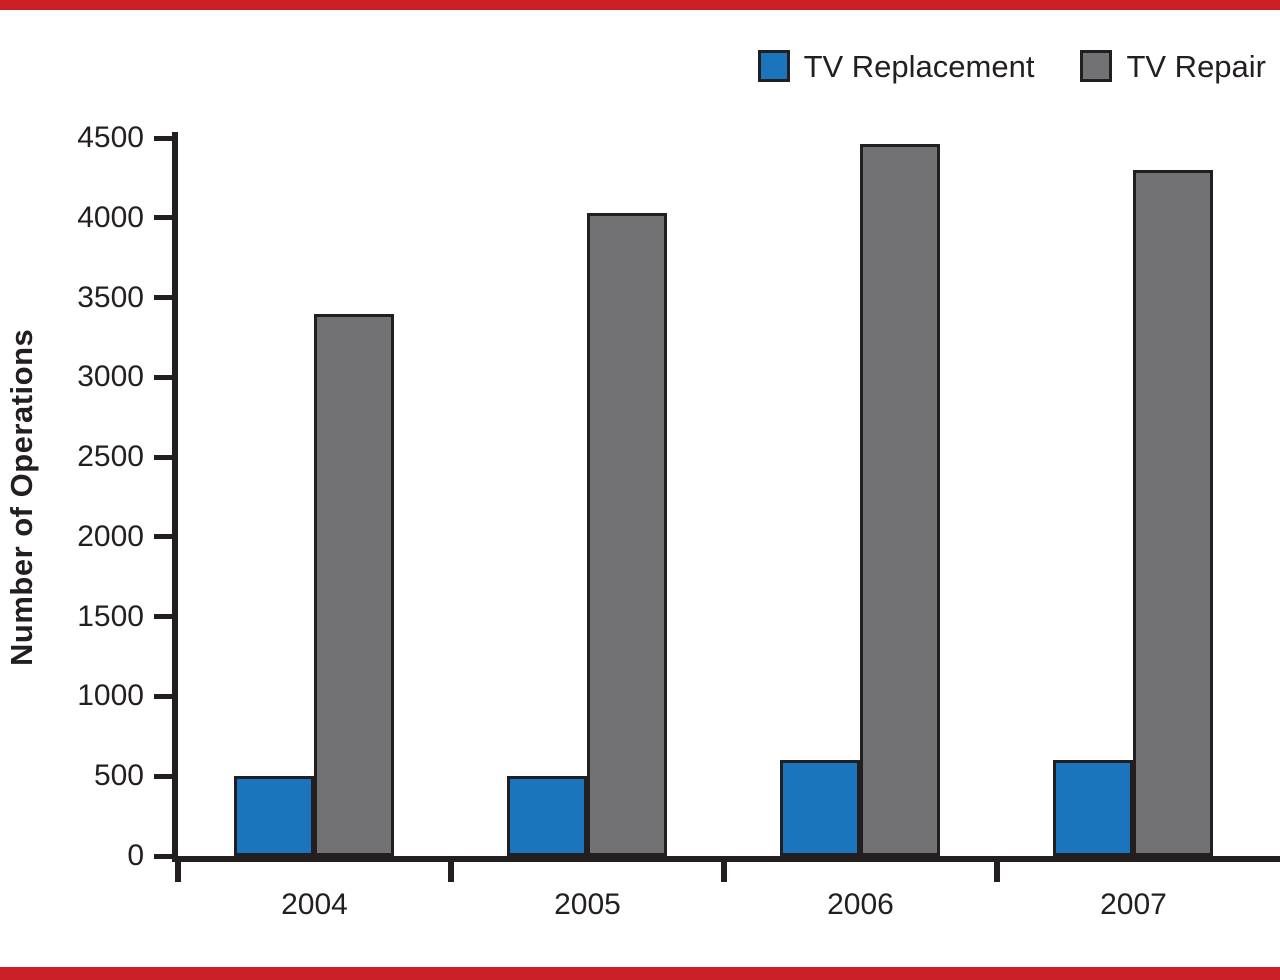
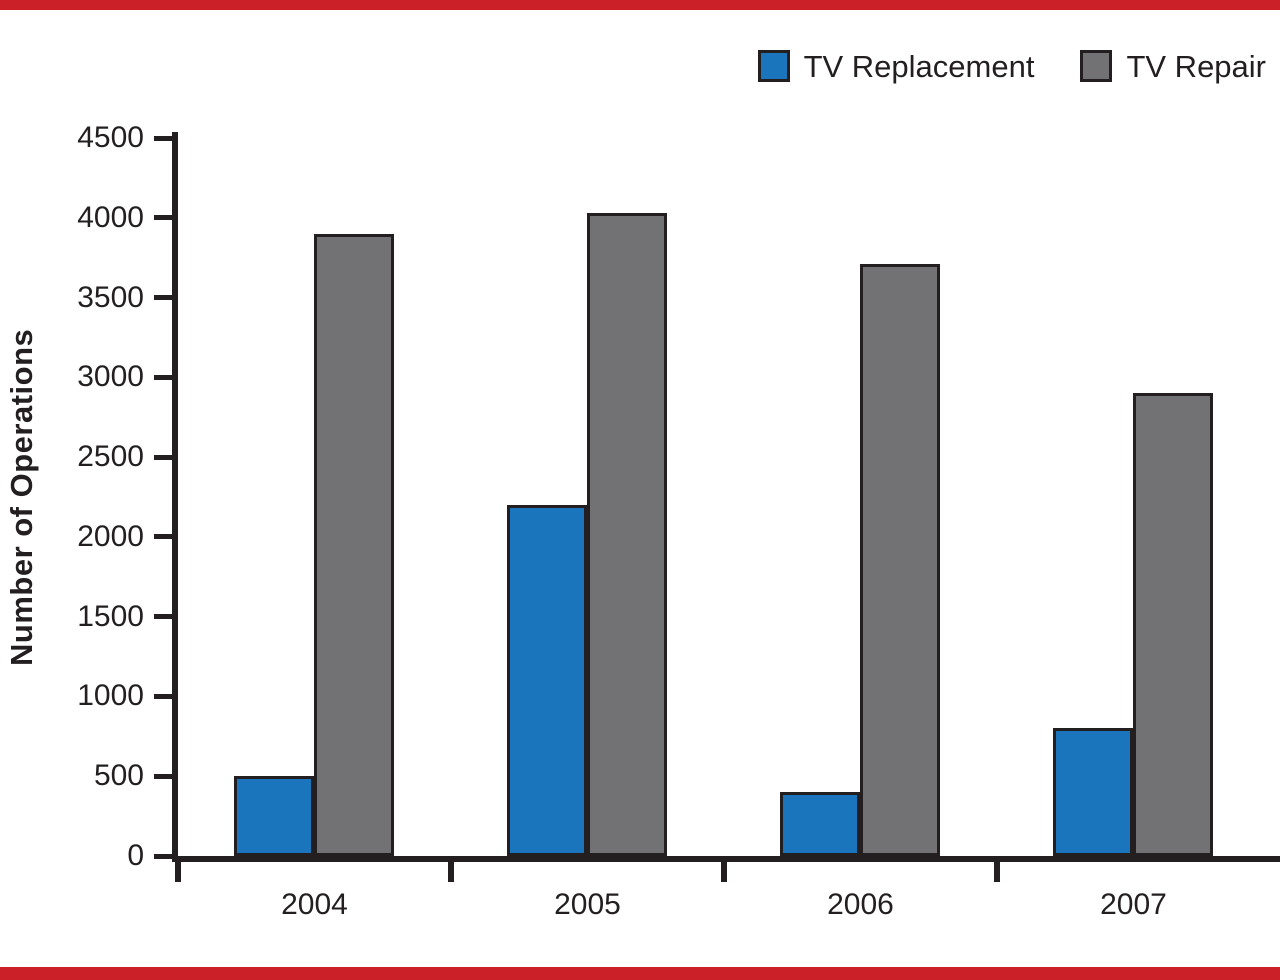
TV Repair/2004: 3400 -> 3900
TV Replacement/2005: 500 -> 2200
TV Replacement/2006: 600 -> 400
TV Repair/2006: 4460 -> 3710
TV Replacement/2007: 600 -> 800
TV Repair/2007: 4300 -> 2900
